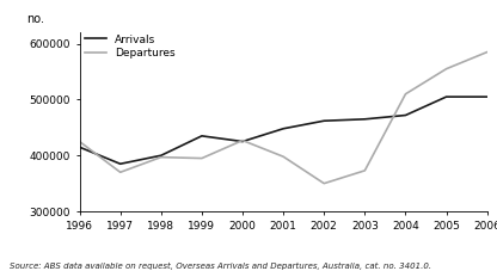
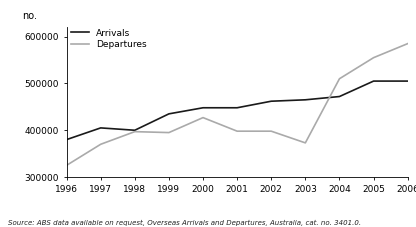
Arrivals/1996: 415000 -> 380000
Departures/1996: 425000 -> 325000
Arrivals/1997: 385000 -> 405000
Arrivals/2000: 425000 -> 448000
Departures/2002: 350000 -> 398000
